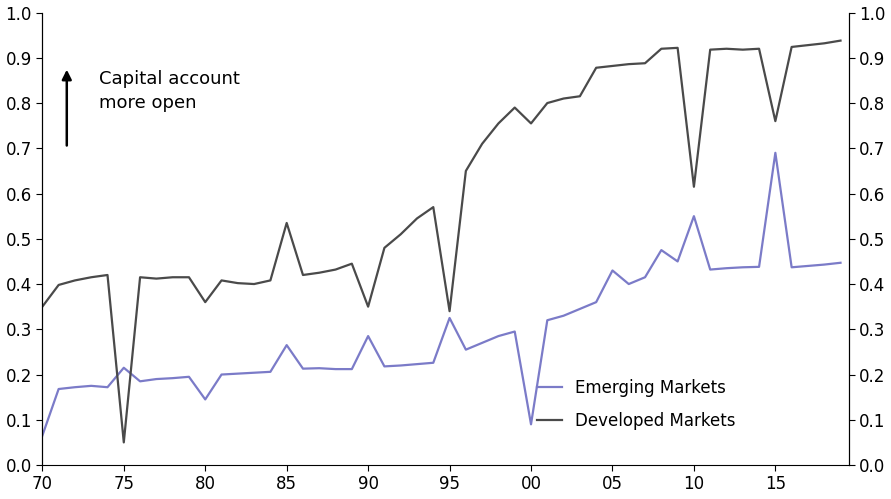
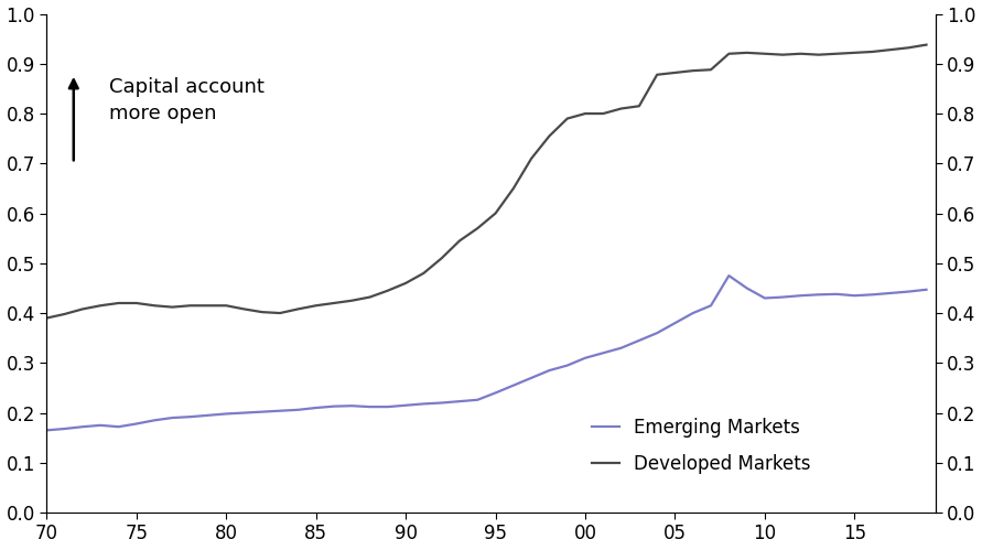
Emerging Markets/70: 0.065 -> 0.165
Developed Markets/70: 0.350 -> 0.390
Emerging Markets/75: 0.215 -> 0.178
Developed Markets/75: 0.050 -> 0.420
Emerging Markets/80: 0.145 -> 0.198
Developed Markets/80: 0.360 -> 0.415
Emerging Markets/85: 0.265 -> 0.210
Developed Markets/85: 0.535 -> 0.415
Emerging Markets/90: 0.285 -> 0.215
Developed Markets/90: 0.350 -> 0.460
Emerging Markets/95: 0.325 -> 0.240
Developed Markets/95: 0.340 -> 0.600
Emerging Markets/00: 0.090 -> 0.310
Developed Markets/00: 0.755 -> 0.800
Emerging Markets/05: 0.430 -> 0.380
Emerging Markets/10: 0.550 -> 0.430
Developed Markets/10: 0.615 -> 0.920
Emerging Markets/15: 0.690 -> 0.435
Developed Markets/15: 0.760 -> 0.922
